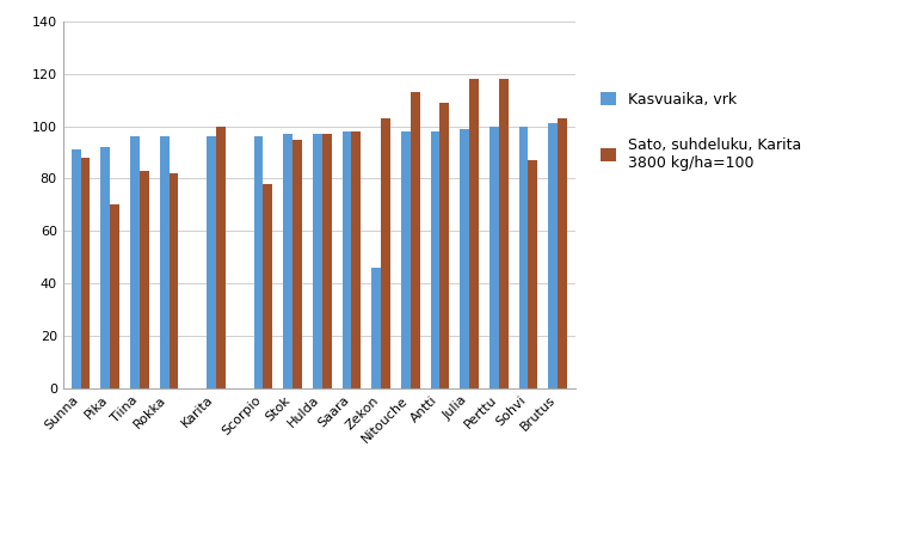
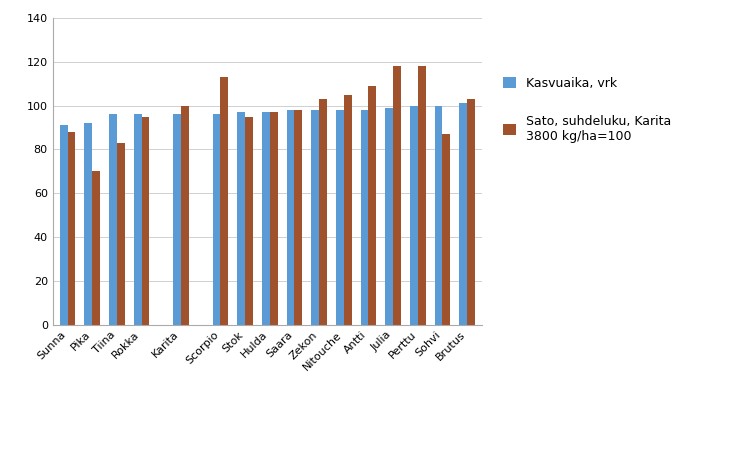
Sato, suhdeluku, Karita 3800 kg/ha=100/Rokka: 82 -> 95
Sato, suhdeluku, Karita 3800 kg/ha=100/Scorpio: 78 -> 113
Kasvuaika, vrk/Zekon: 46 -> 98
Sato, suhdeluku, Karita 3800 kg/ha=100/Nitouche: 113 -> 105
